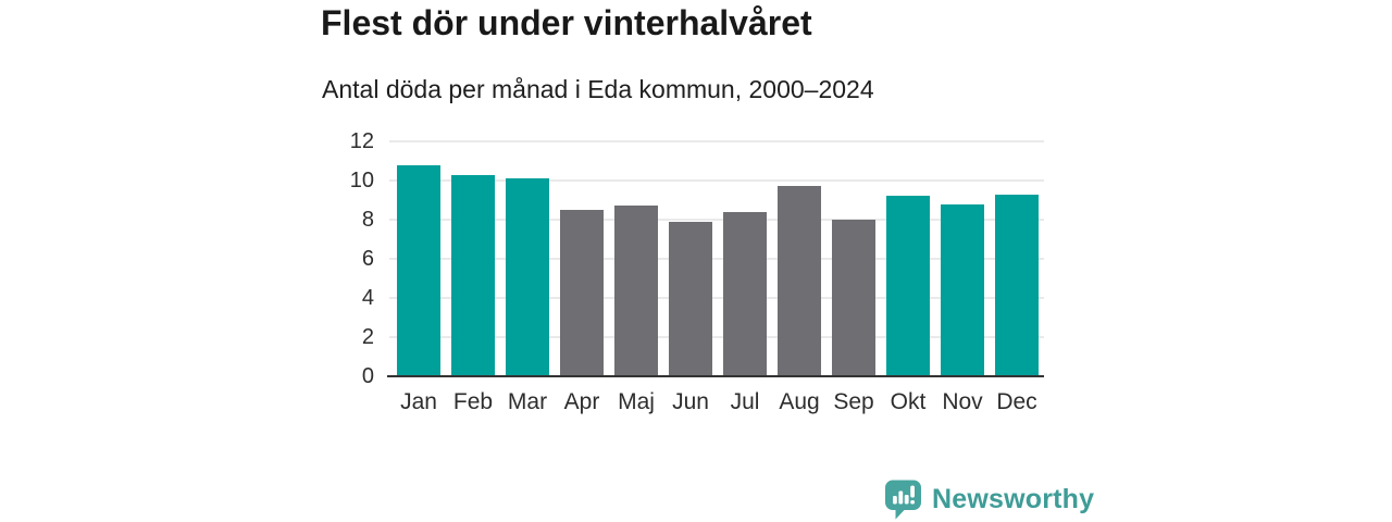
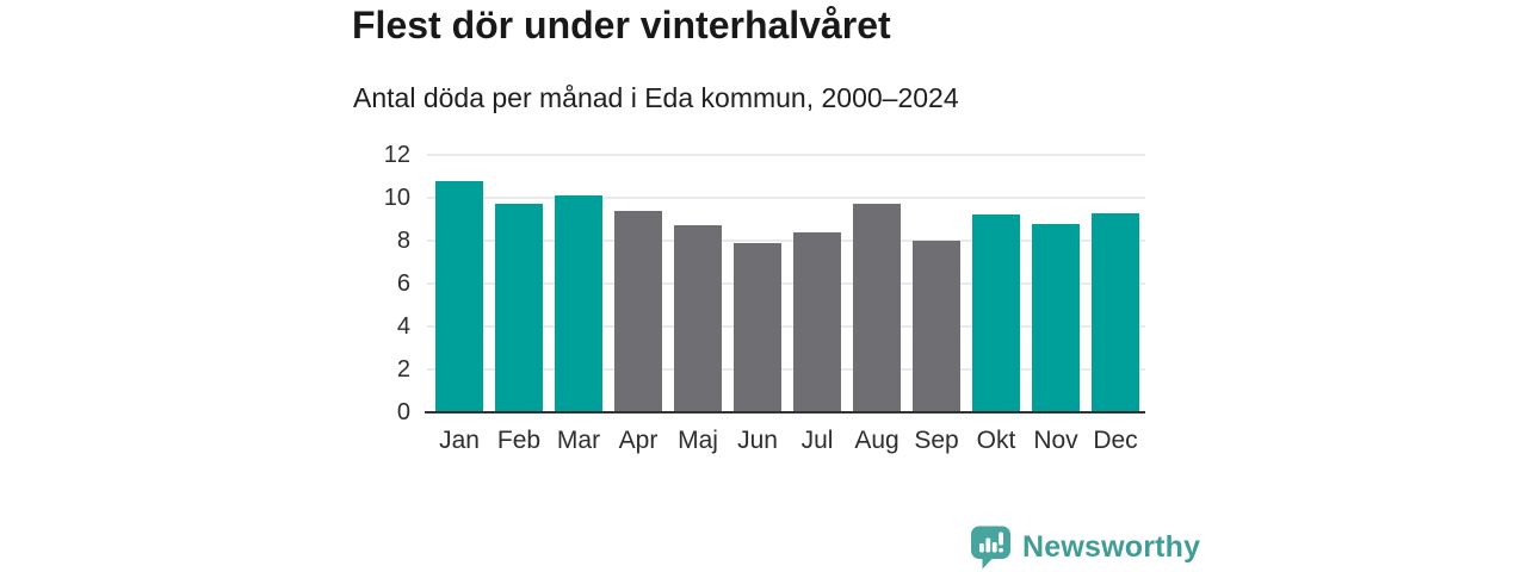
Feb: 10.3 -> 9.7
Apr: 8.5 -> 9.4
